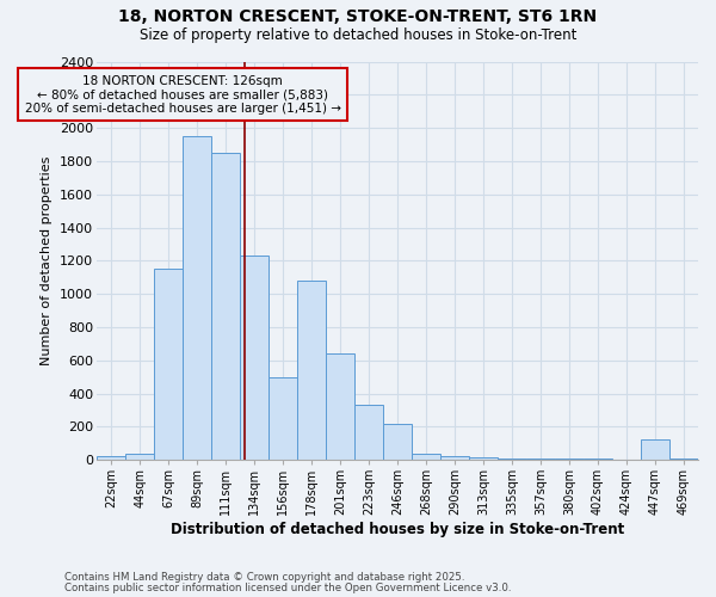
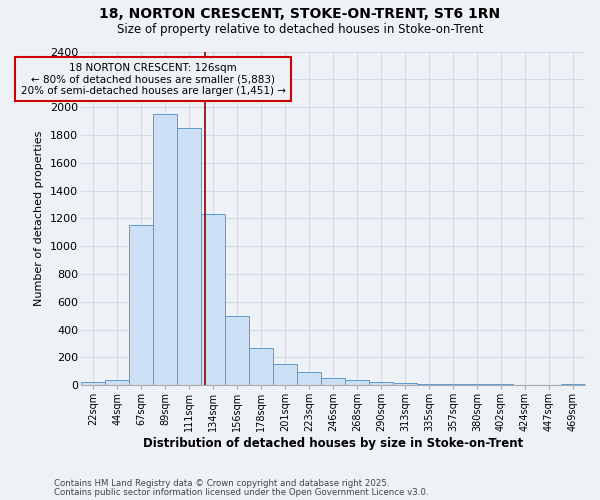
178sqm: 1080 -> 270
201sqm: 640 -> 160
223sqm: 330 -> 100
246sqm: 220 -> 50
447sqm: 120 -> 0
